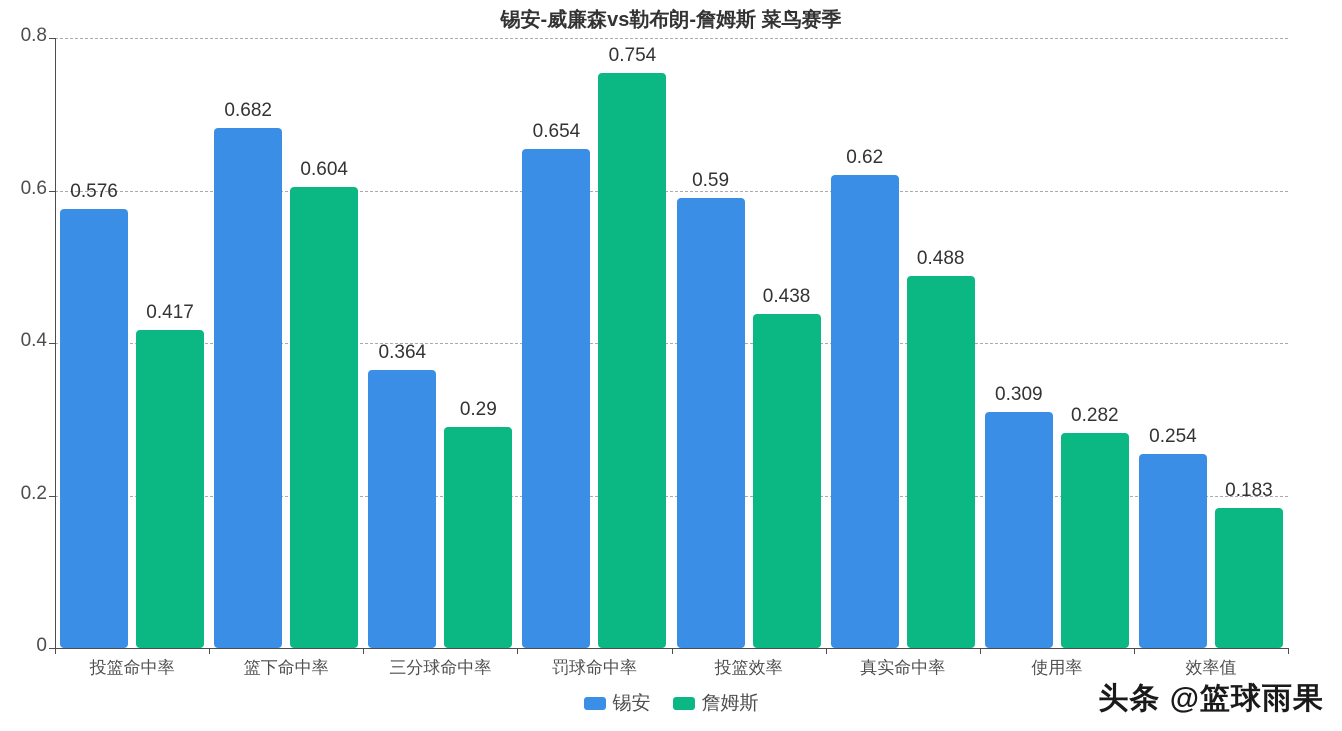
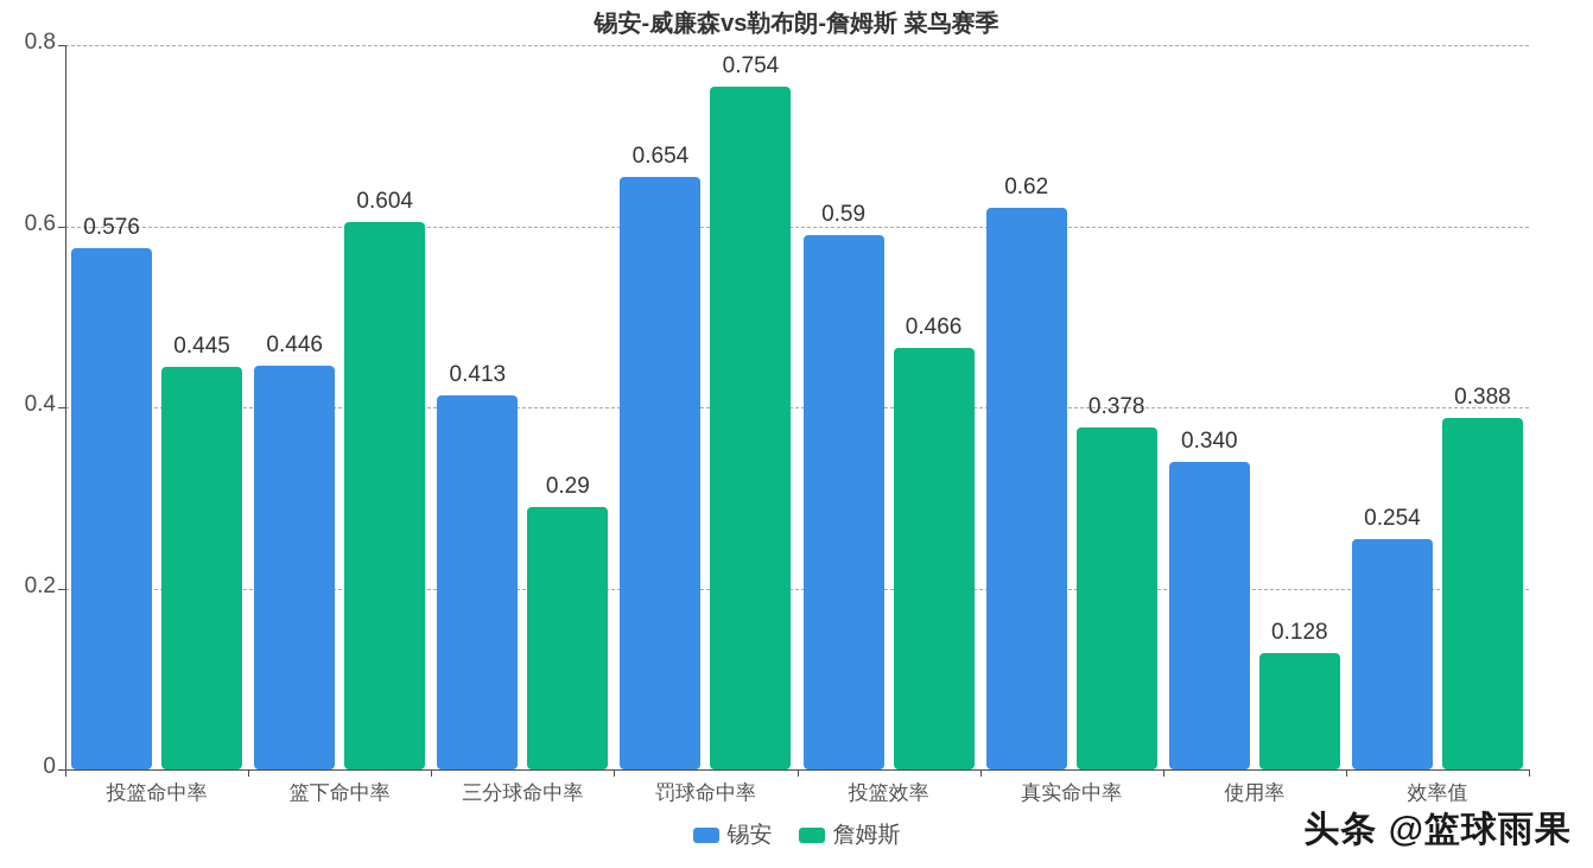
詹姆斯/投篮命中率: 0.417 -> 0.445
锡安/篮下命中率: 0.682 -> 0.446
锡安/三分球命中率: 0.364 -> 0.413
詹姆斯/投篮效率: 0.438 -> 0.466
詹姆斯/真实命中率: 0.488 -> 0.378
锡安/使用率: 0.309 -> 0.340
詹姆斯/使用率: 0.282 -> 0.128
詹姆斯/效率值: 0.183 -> 0.388
